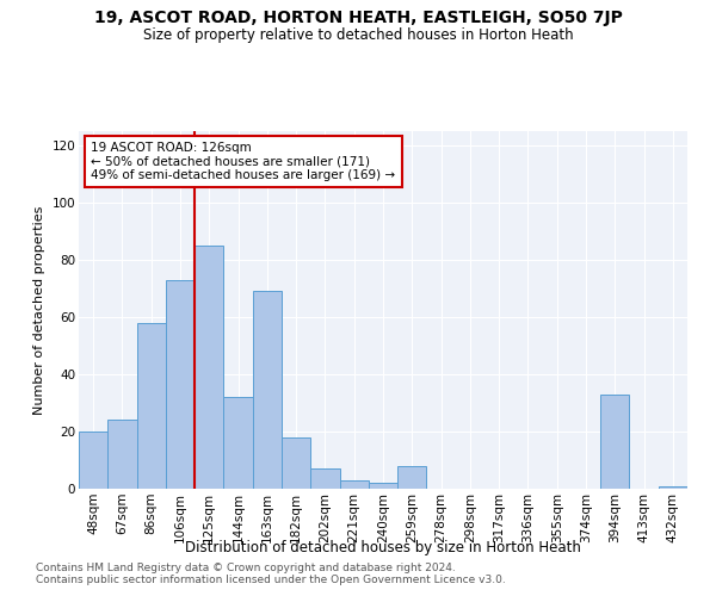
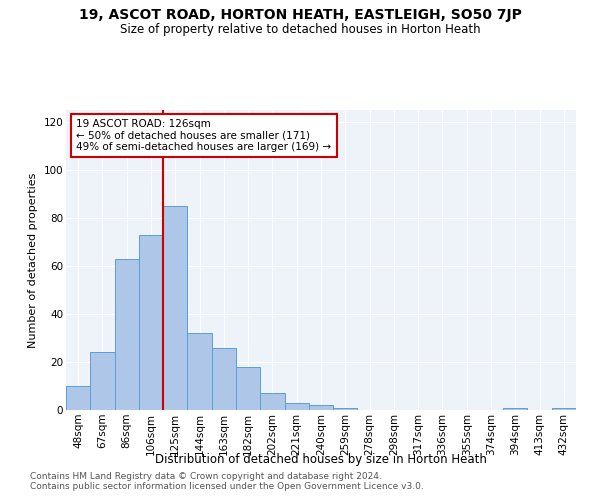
48sqm: 20 -> 10
86sqm: 58 -> 63
163sqm: 69 -> 26
259sqm: 8 -> 1
394sqm: 33 -> 1
